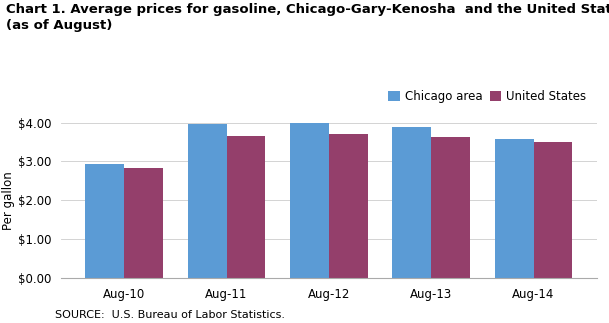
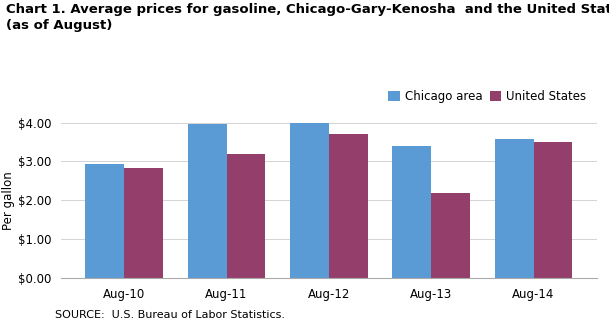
United States/Aug-11: $3.65 -> $3.20
Chicago area/Aug-13: $3.88 -> $3.40
United States/Aug-13: $3.63 -> $2.20
